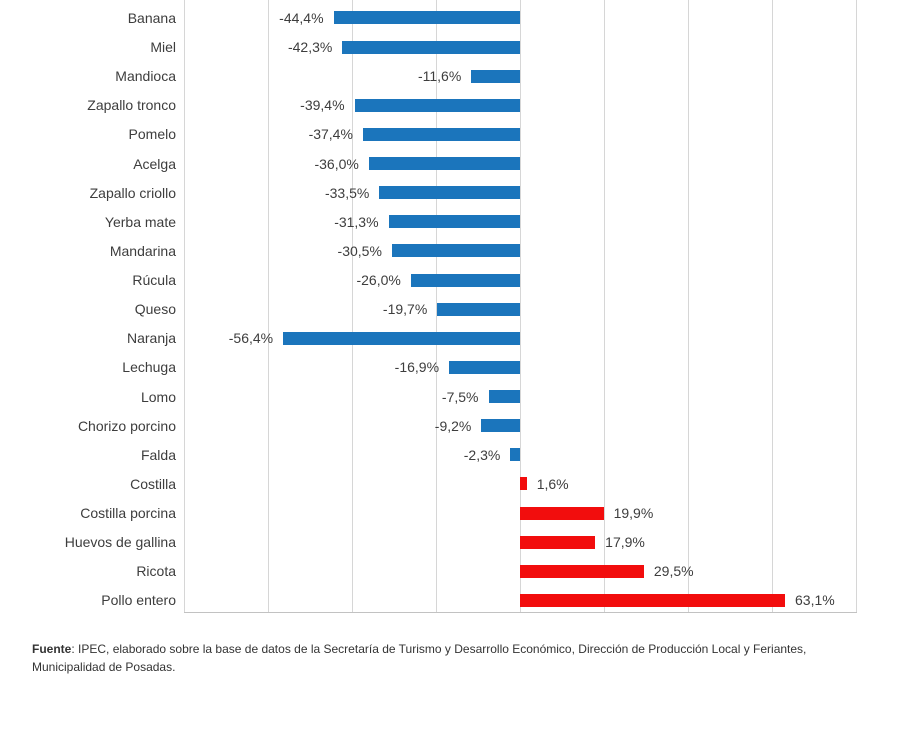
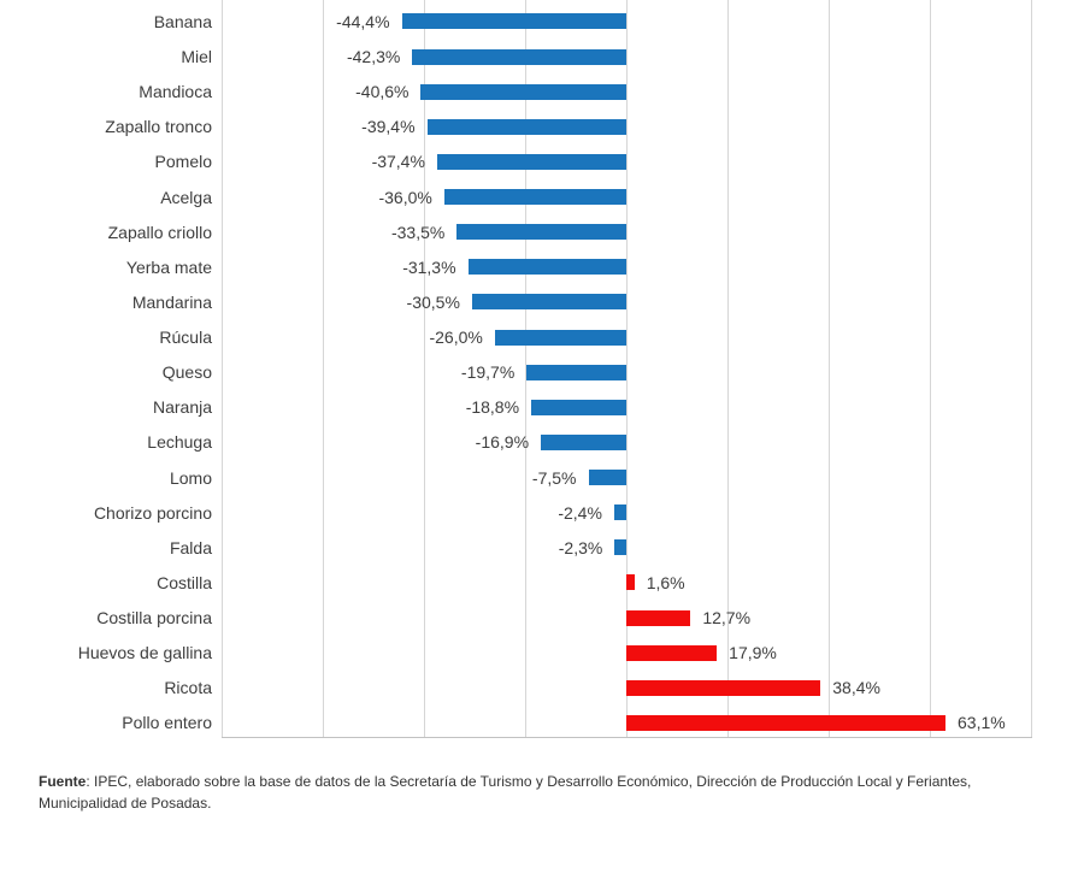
Mandioca: -11,6% -> -40,6%
Naranja: -56,4% -> -18,8%
Chorizo porcino: -9,2% -> -2,4%
Costilla porcina: 19,9% -> 12,7%
Ricota: 29,5% -> 38,4%
